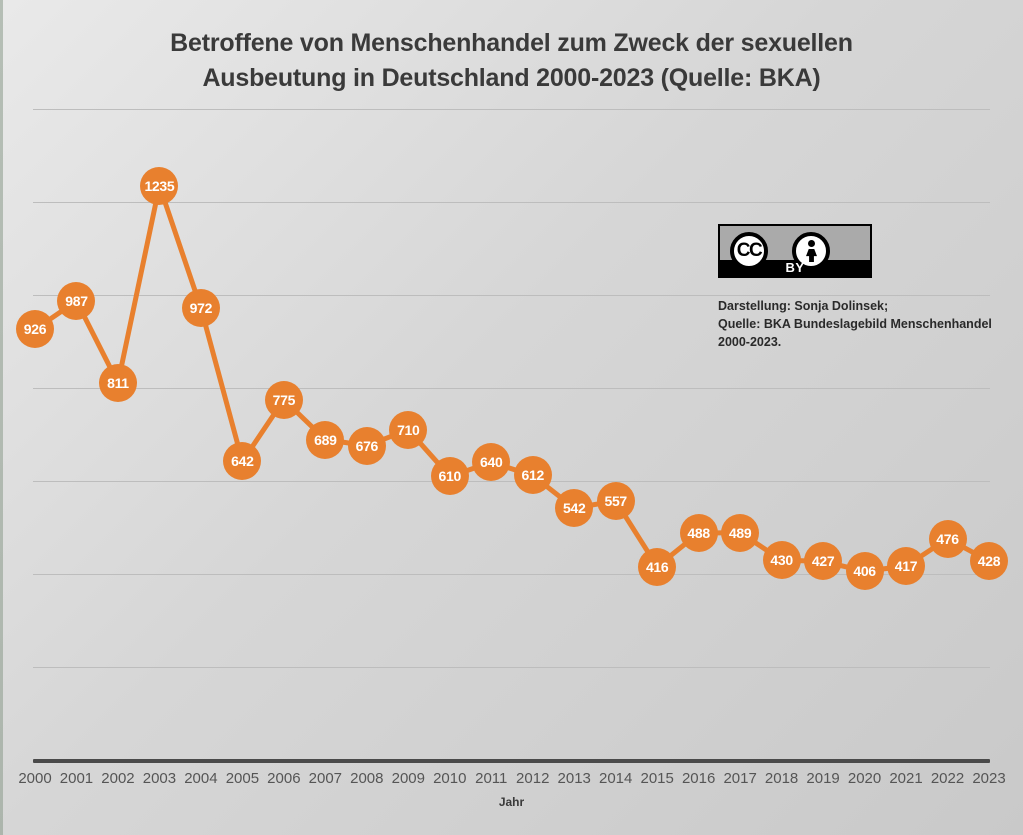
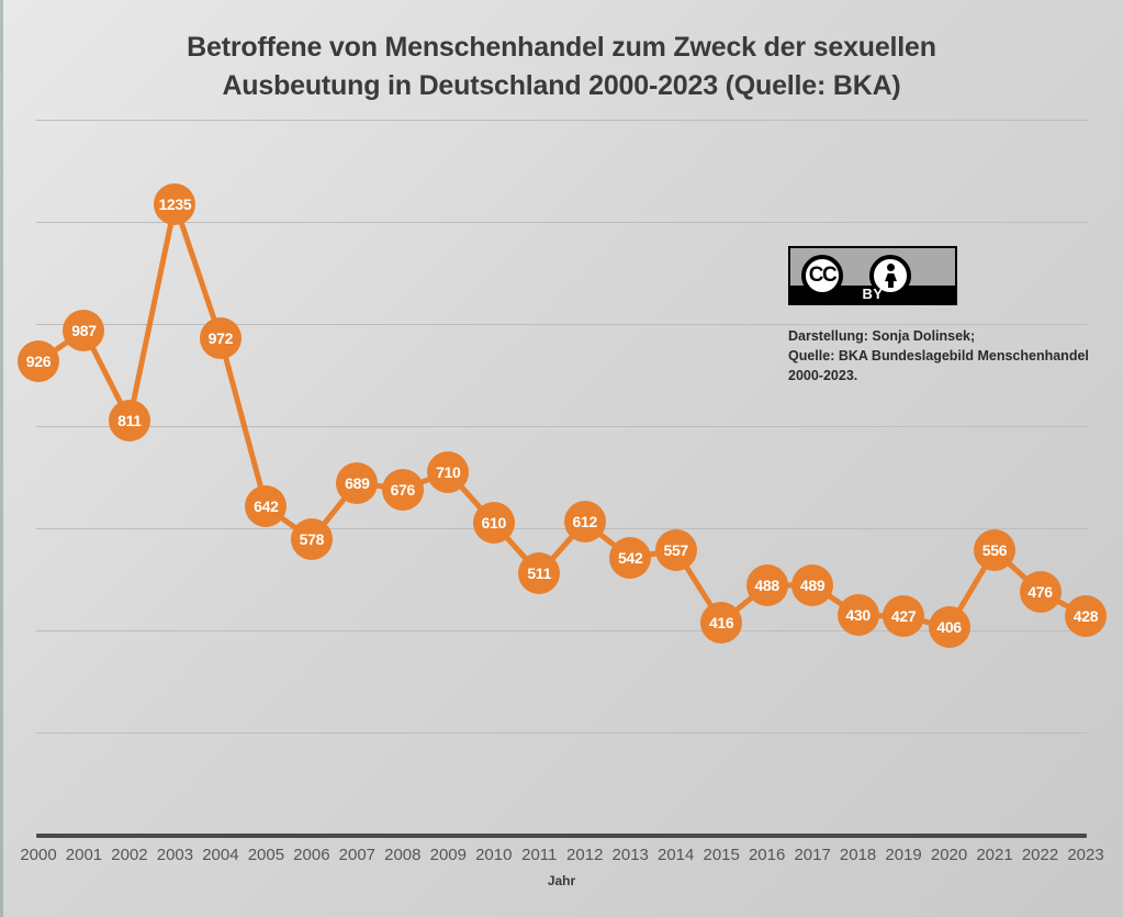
2006: 775 -> 578
2011: 640 -> 511
2021: 417 -> 556
